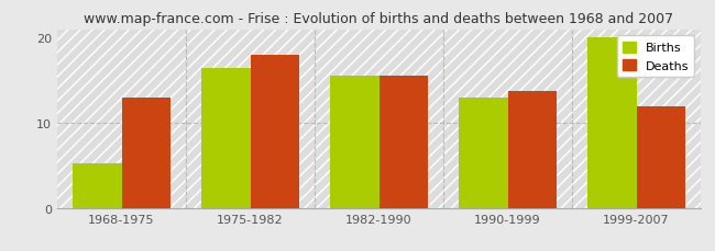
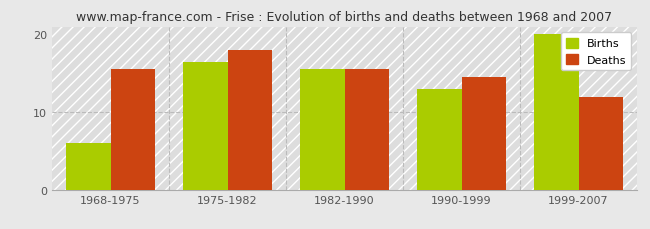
Births/1968-1975: 5.2 -> 6.0
Deaths/1968-1975: 13.0 -> 15.5
Deaths/1990-1999: 13.8 -> 14.5
